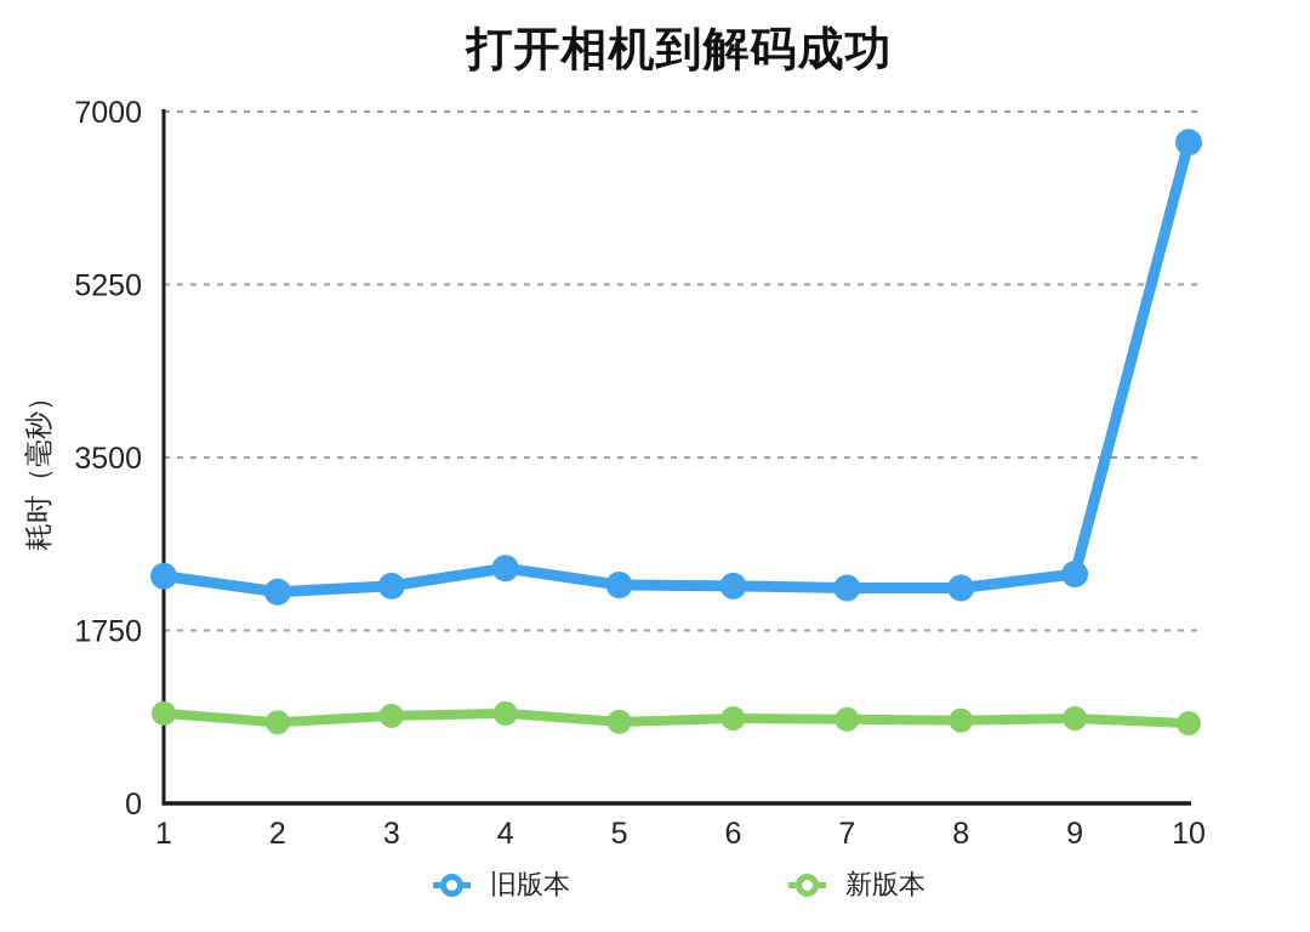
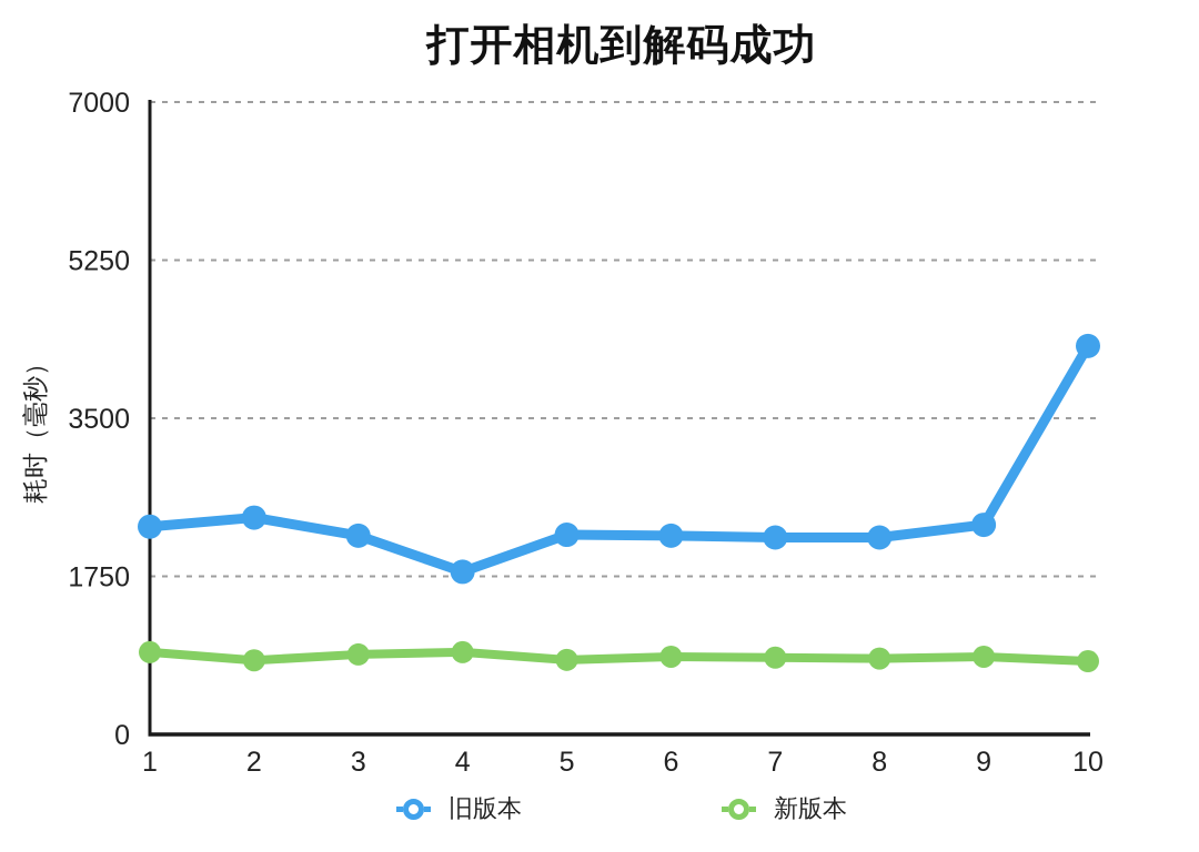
旧版本/2: 2100 -> 2400
旧版本/4: 2400 -> 1800
旧版本/10: 6700 -> 4300
